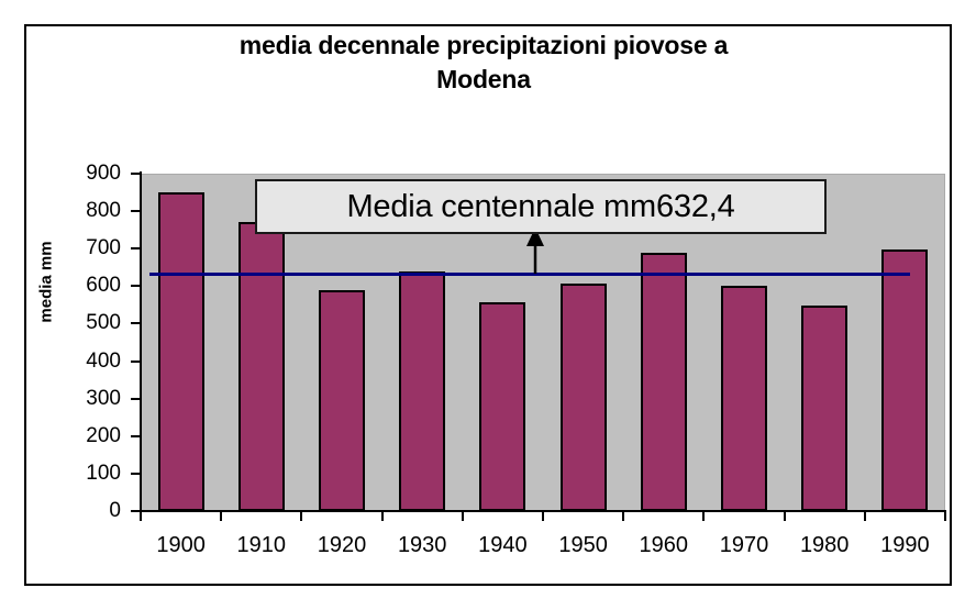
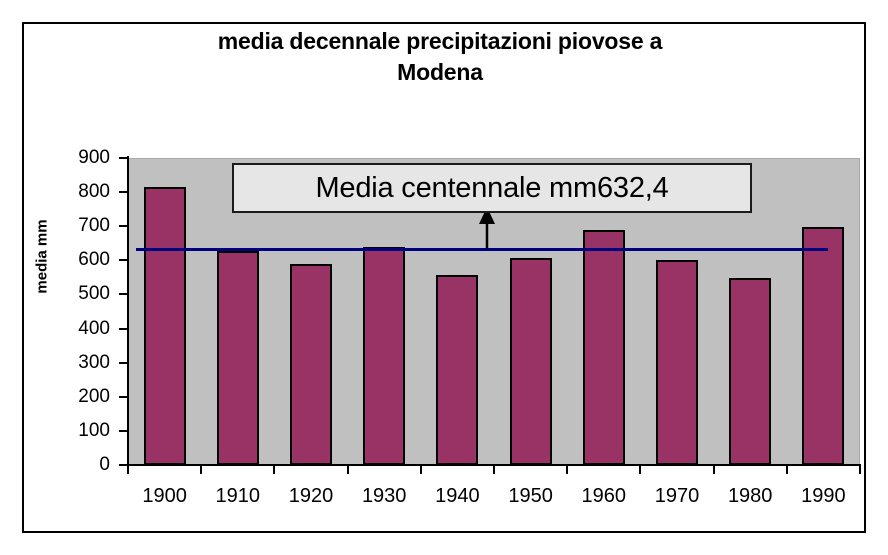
1900: 850 -> 820
1910: 770 -> 630
